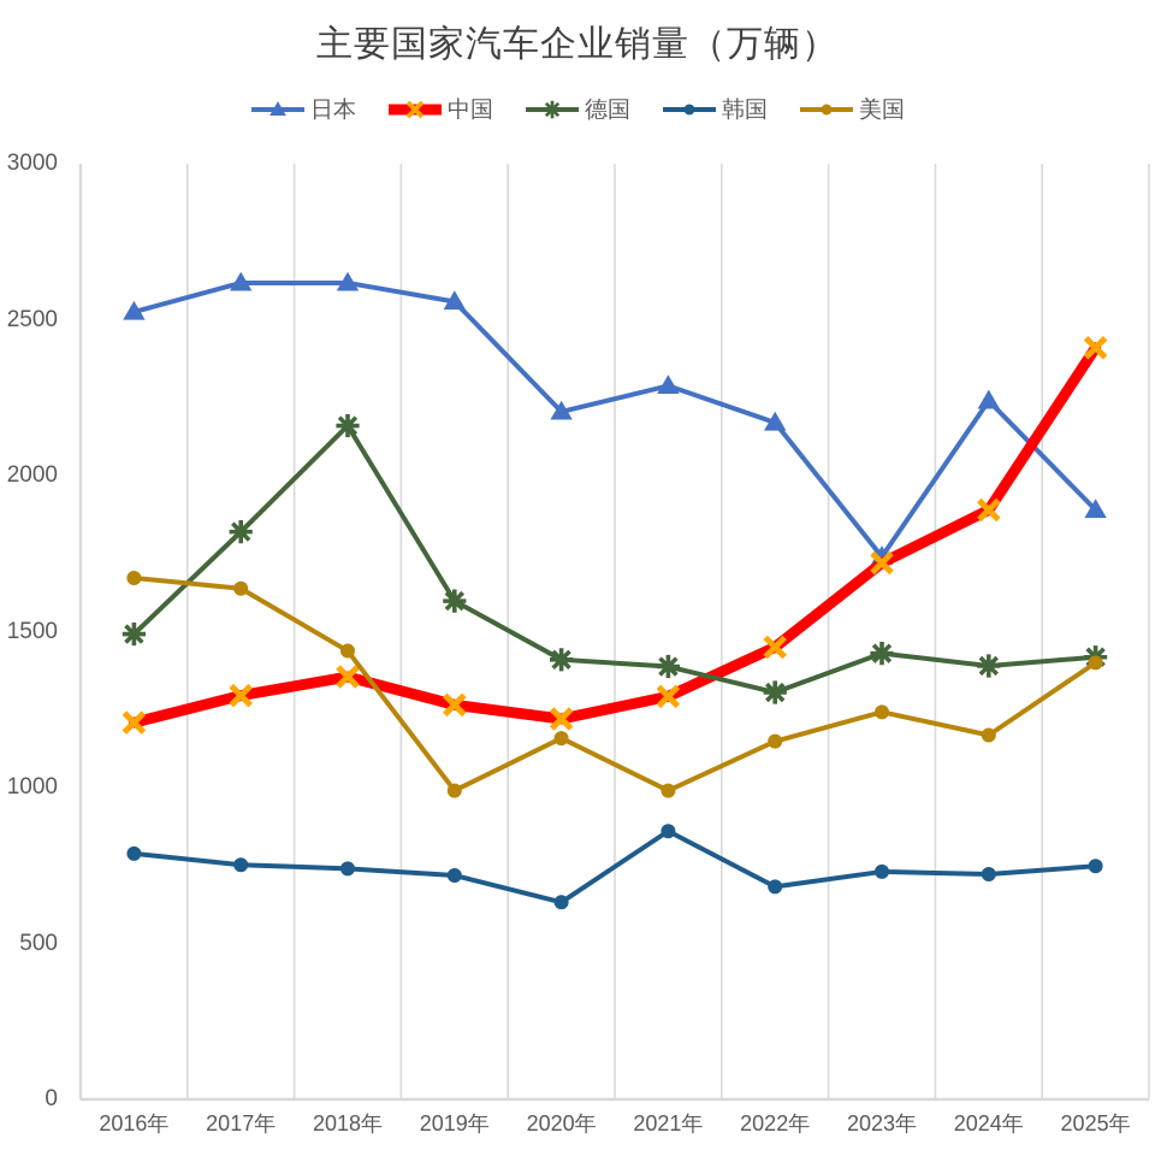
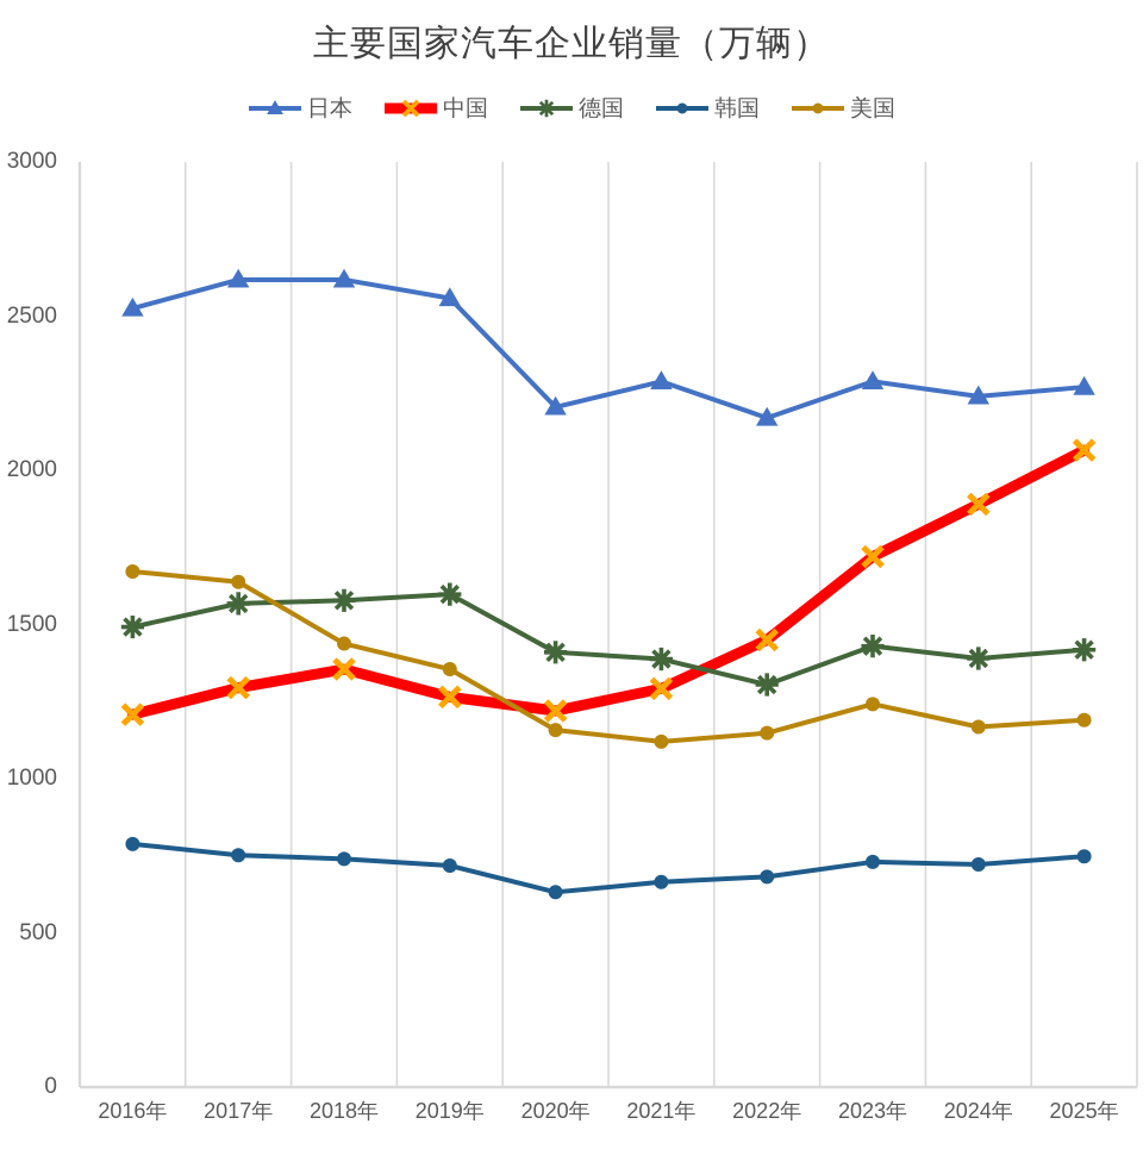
德国/2017年: 1820 -> 1570
德国/2018年: 2160 -> 1580
美国/2019年: 990 -> 1360
韩国/2021年: 860 -> 660
美国/2021年: 990 -> 1120
日本/2023年: 1740 -> 2290
日本/2025年: 1890 -> 2270
中国/2025年: 2410 -> 2060
美国/2025年: 1400 -> 1190
